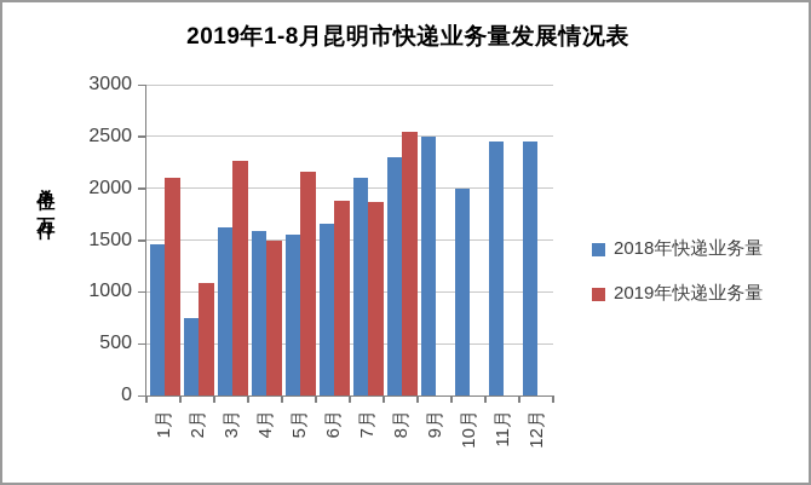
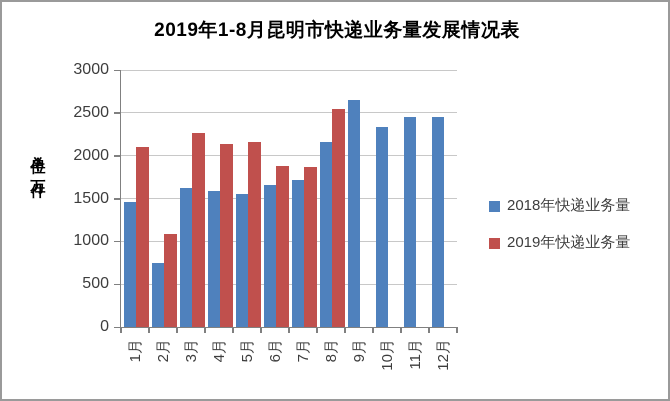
2019年快递业务量/4月: 1500 -> 2100
2018年快递业务量/7月: 2100 -> 1700
2018年快递业务量/8月: 2300 -> 2200
2018年快递业务量/9月: 2500 -> 2600
2018年快递业务量/10月: 2000 -> 2300
